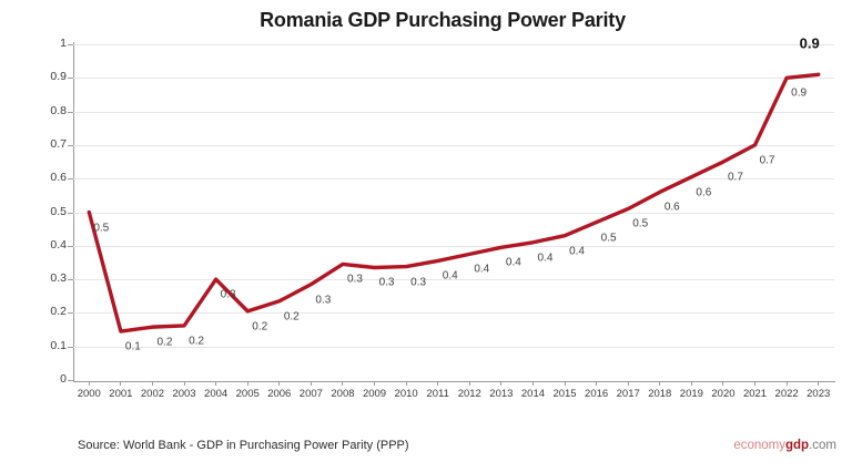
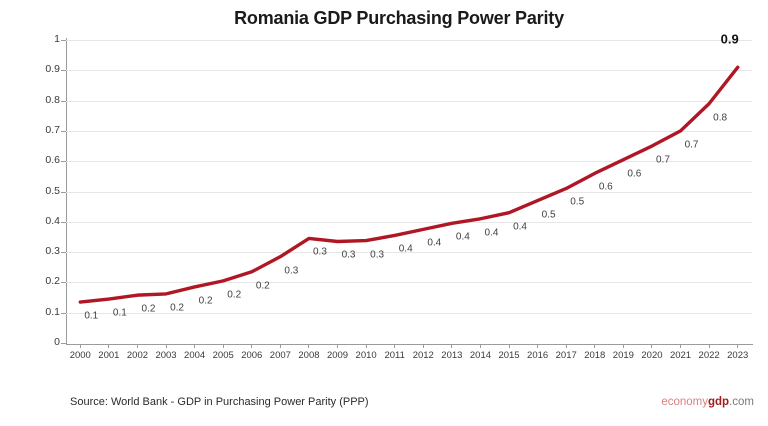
2000: 0.5 -> 0.1
2004: 0.3 -> 0.2
2022: 0.9 -> 0.8
